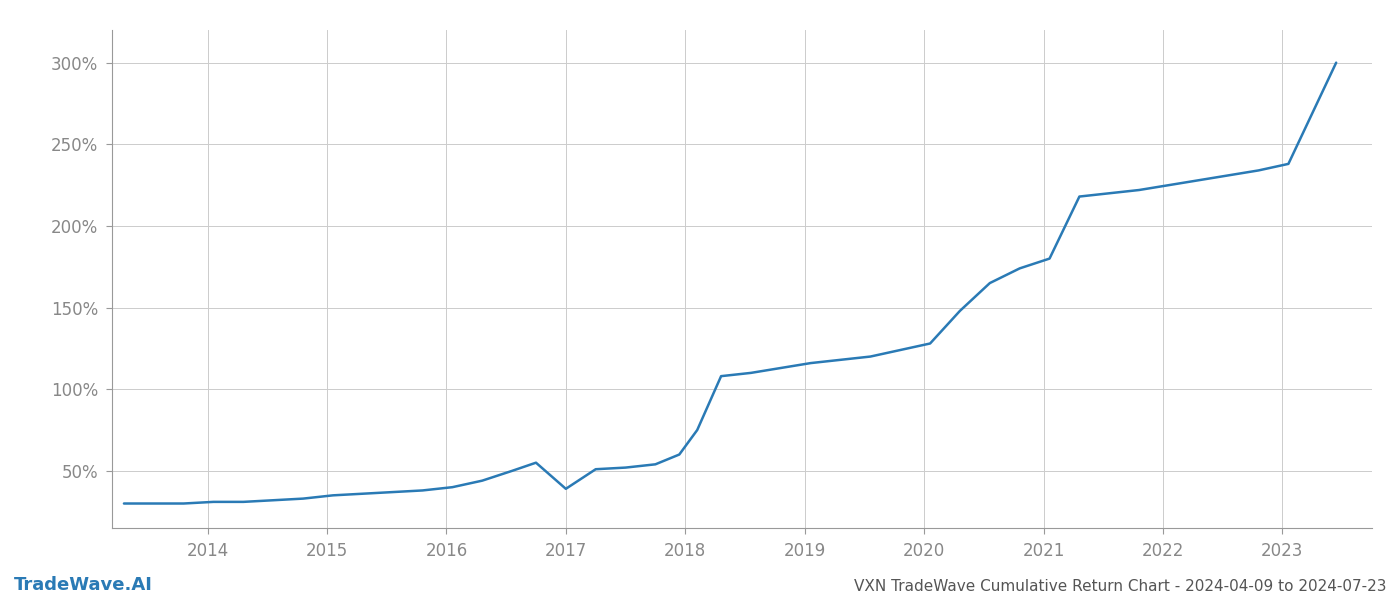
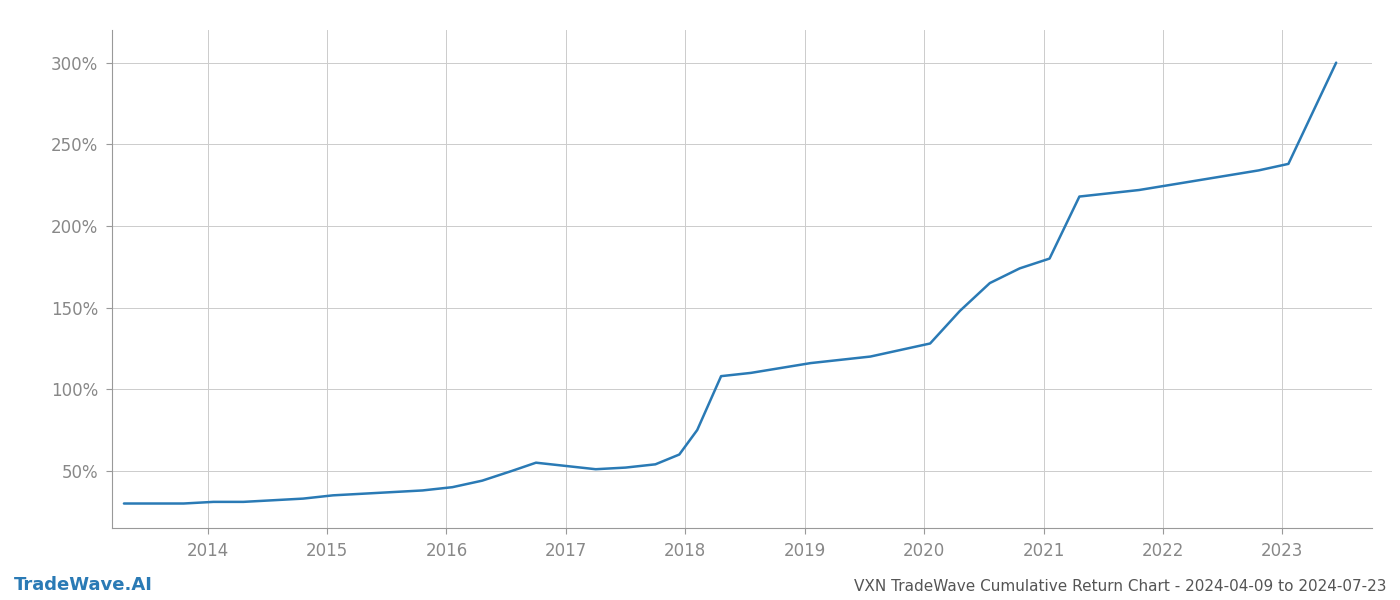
2017: 39% -> 53%
